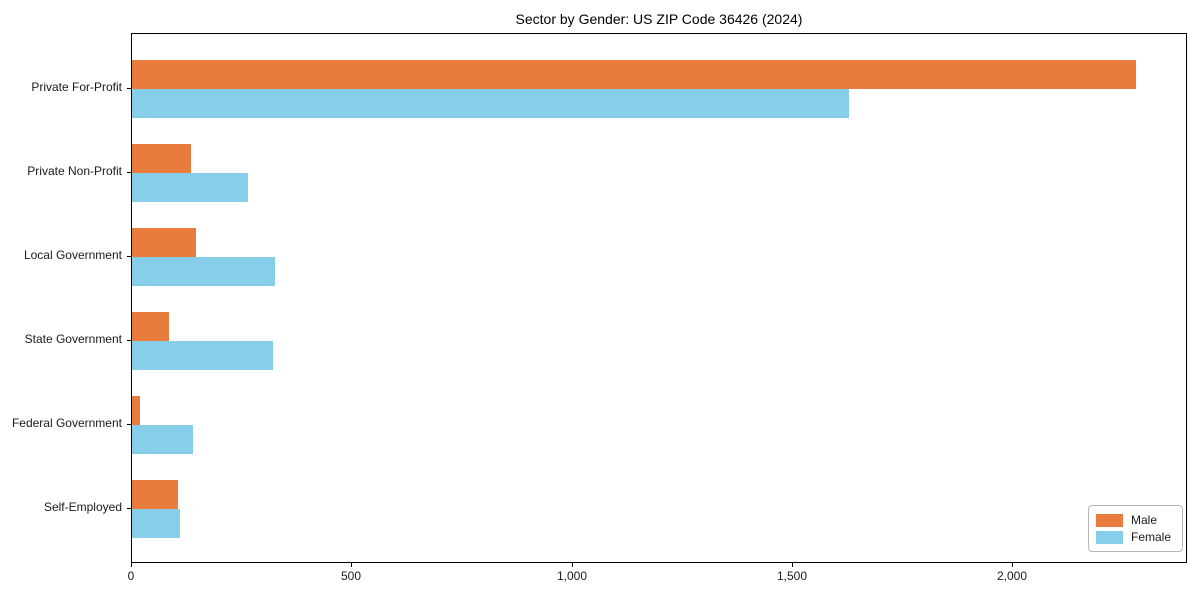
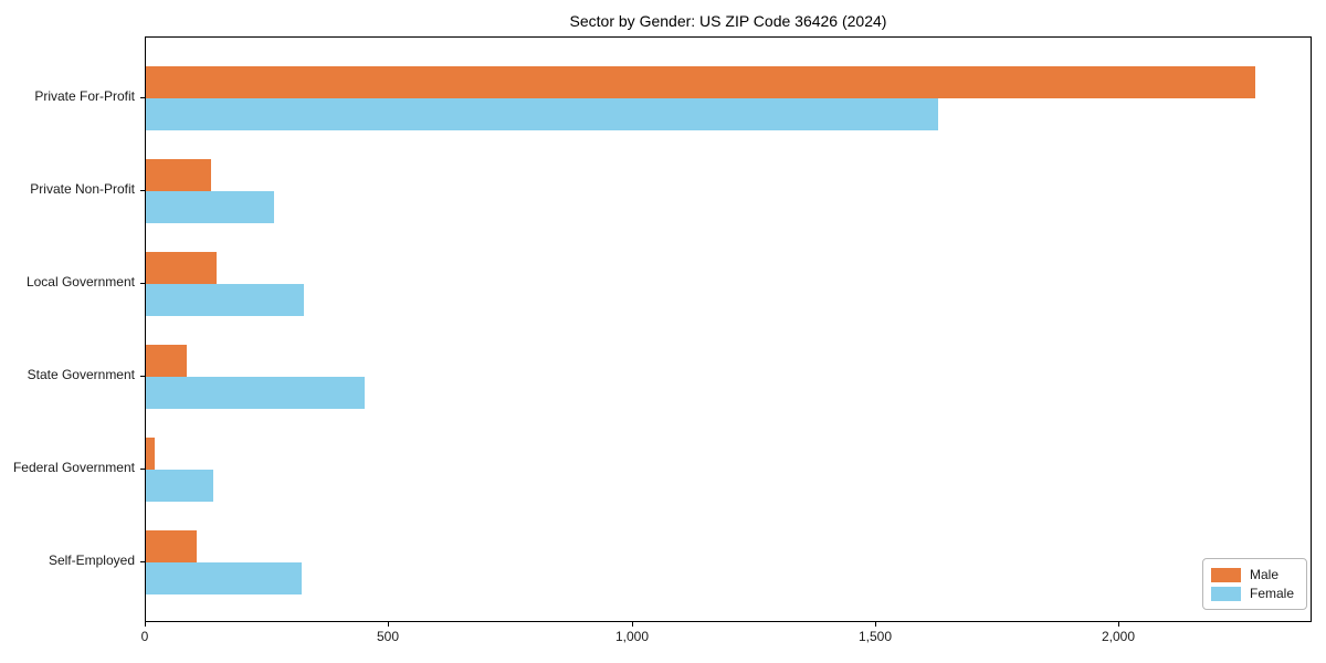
Female/State Government: 320 -> 450
Female/Self-Employed: 110 -> 320
